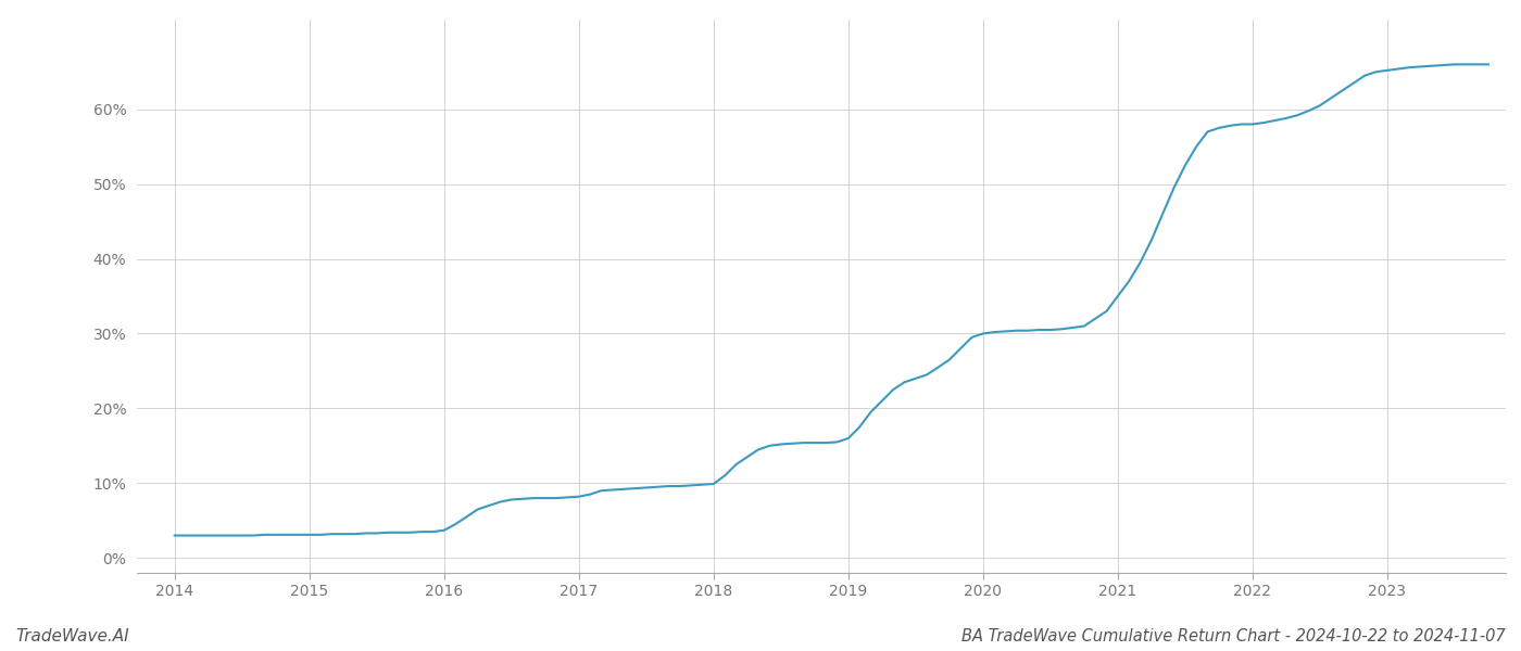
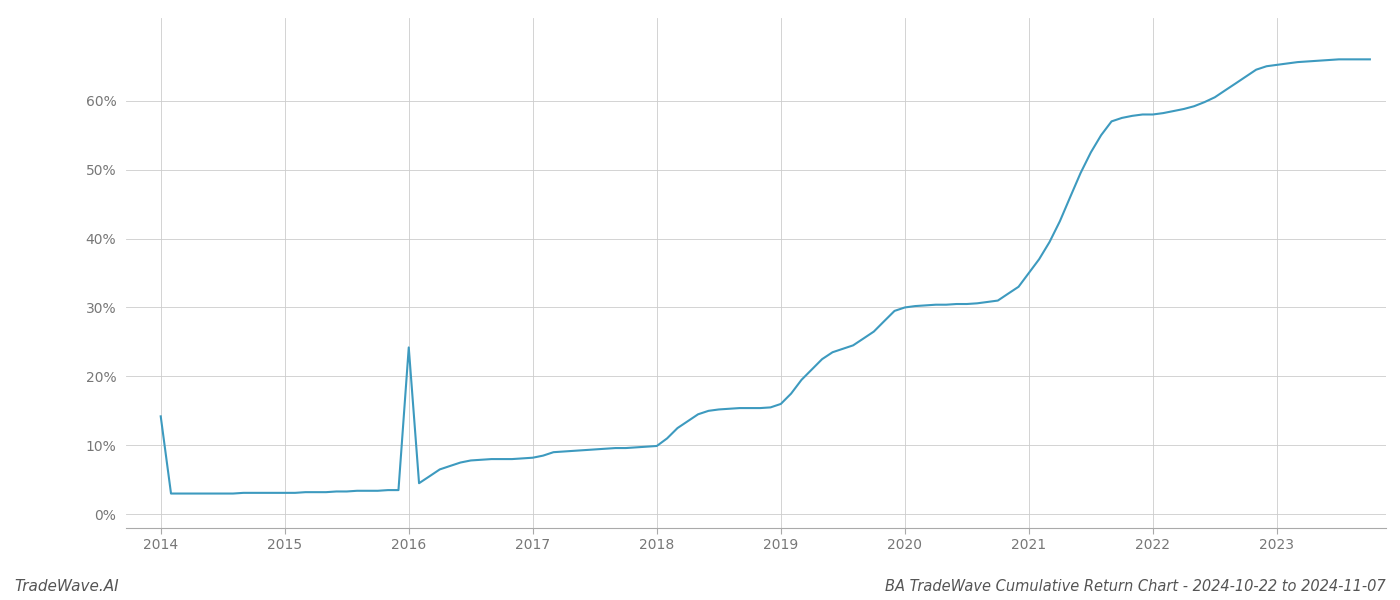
2014: 3.0% -> 14.2%
2016: 3.7% -> 24.2%
